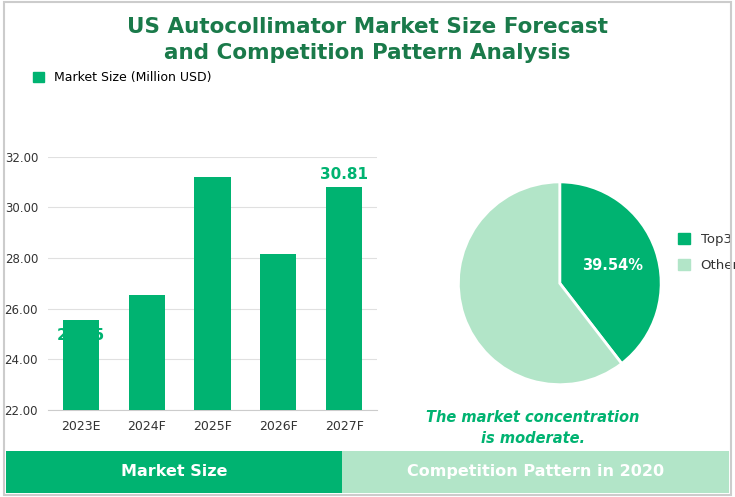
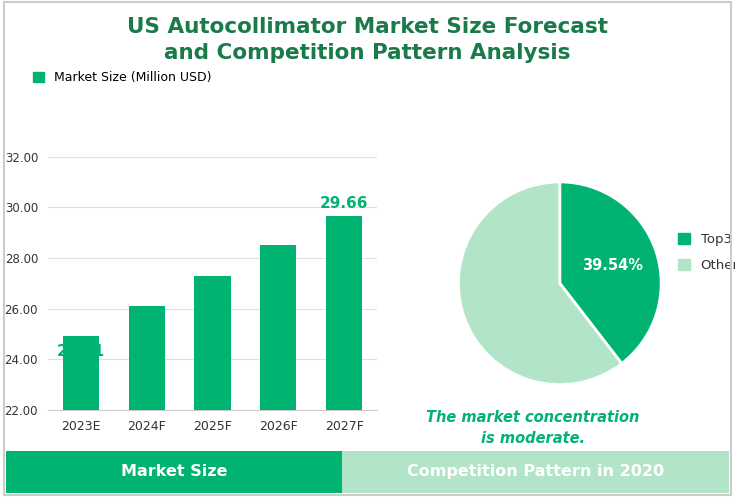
2023E: 25.55 -> 24.91
2024F: 26.55 -> 26.10
2025F: 31.20 -> 27.30
2026F: 28.15 -> 28.50
2027F: 30.81 -> 29.66
